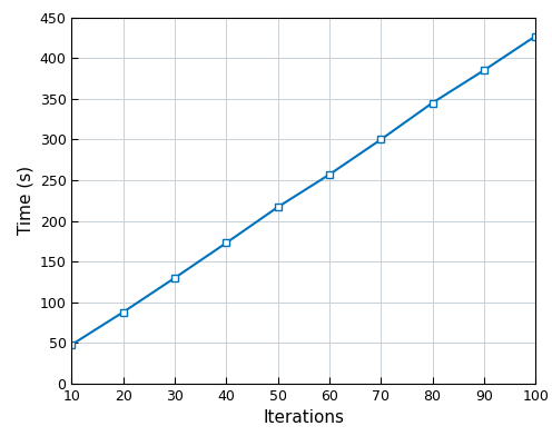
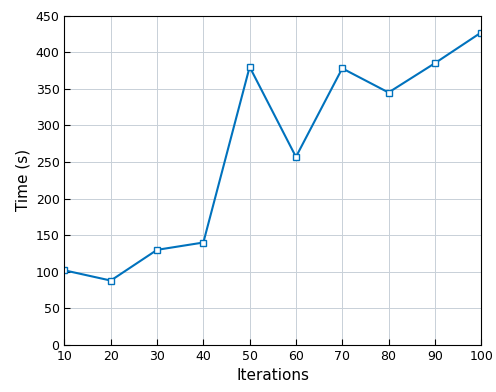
10: 48 -> 102
40: 173 -> 140
50: 217 -> 380
70: 300 -> 378
